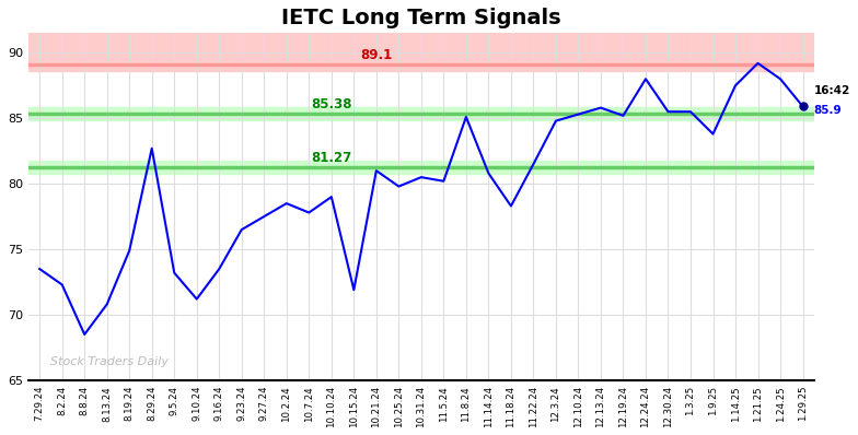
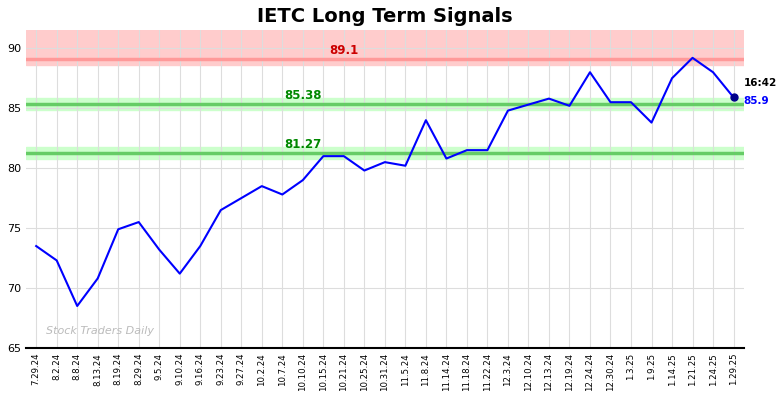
8.29.24: 82.7 -> 75.5
10.15.24: 71.9 -> 81.0
11.8.24: 85.1 -> 84.0
11.18.24: 78.3 -> 81.5
